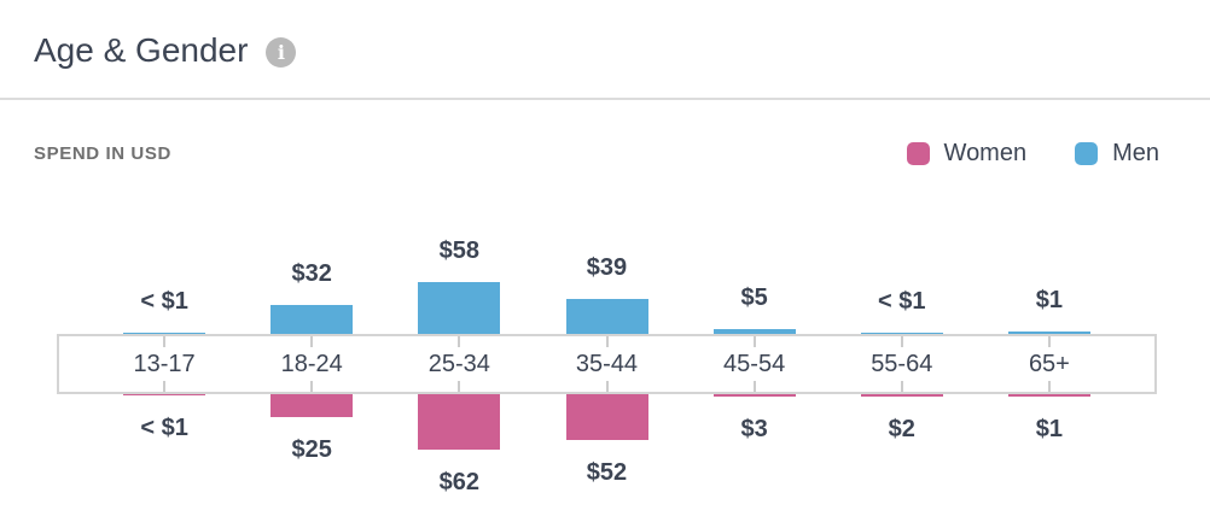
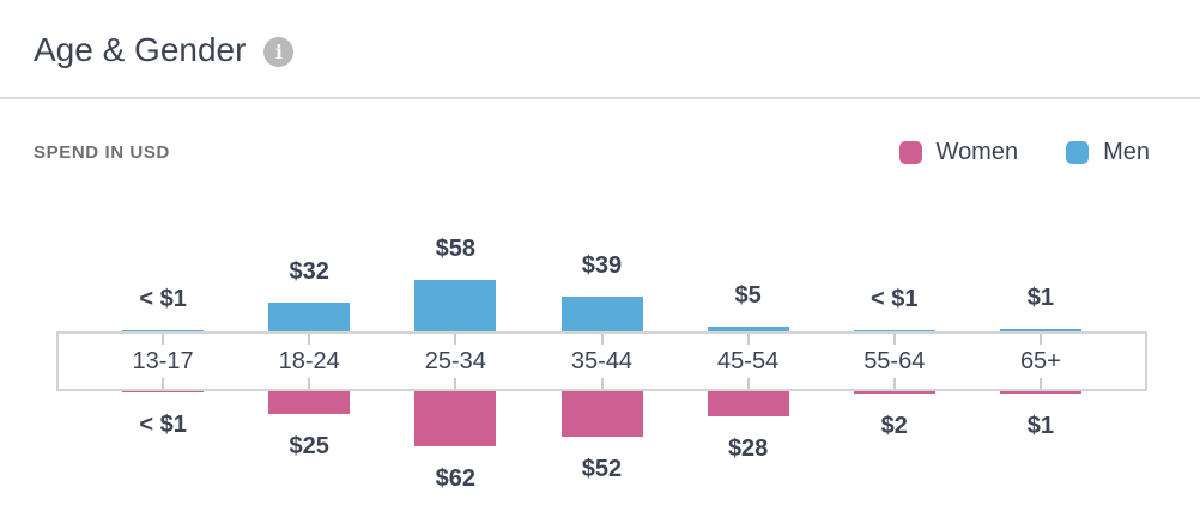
Women/45-54: $3 -> $28
